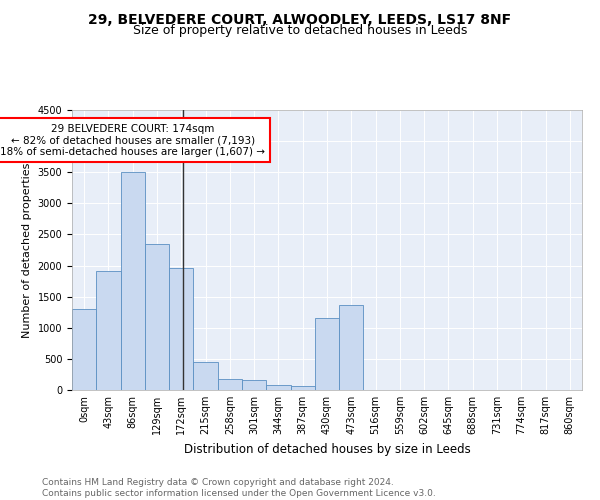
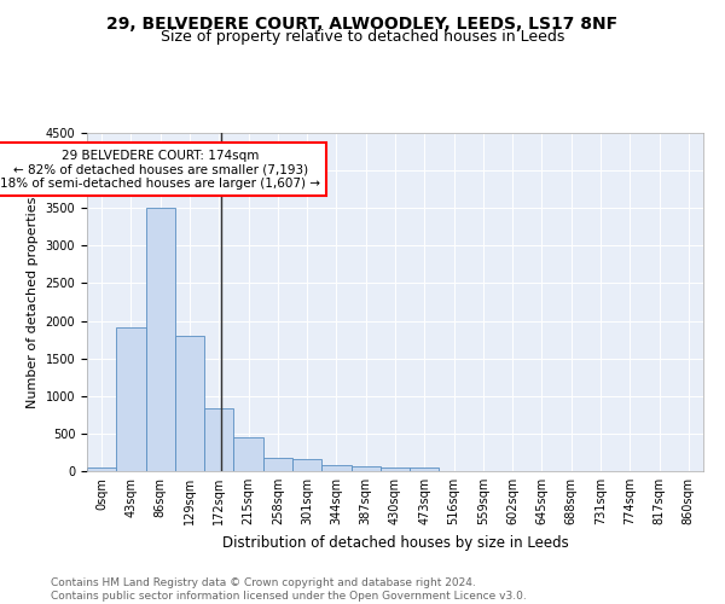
0sqm: 1300 -> 50
129sqm: 2340 -> 1800
172sqm: 1960 -> 840
430sqm: 1160 -> 60
473sqm: 1360 -> 50
